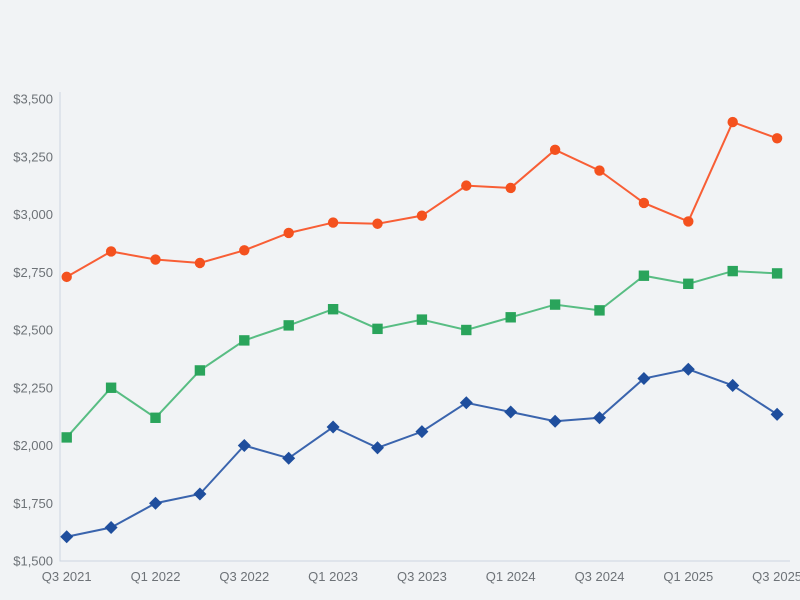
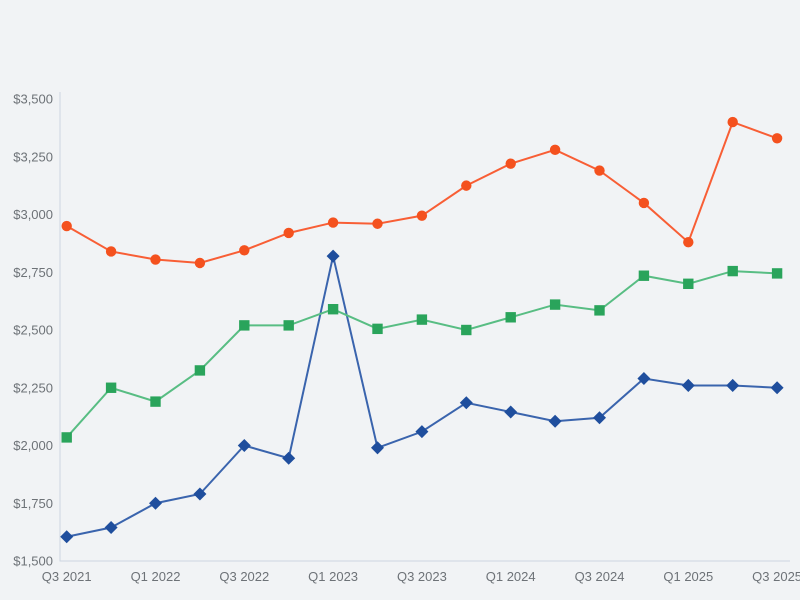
new launch, CCR (Growth rate: 22%)/Q3 2021: $2730 -> $2950
new launch, RCR (Growth rate: 35%)/Q1 2022: $2120 -> $2190
new launch, RCR (Growth rate: 35%)/Q3 2022: $2460 -> $2520
new launch, OCR (Growth rate: 33%)/Q1 2023: $2080 -> $2820
new launch, CCR (Growth rate: 22%)/Q1 2024: $3120 -> $3220
new launch, CCR (Growth rate: 22%)/Q1 2025: $2970 -> $2880
new launch, OCR (Growth rate: 33%)/Q1 2025: $2330 -> $2260
new launch, OCR (Growth rate: 33%)/Q3 2025: $2140 -> $2250
